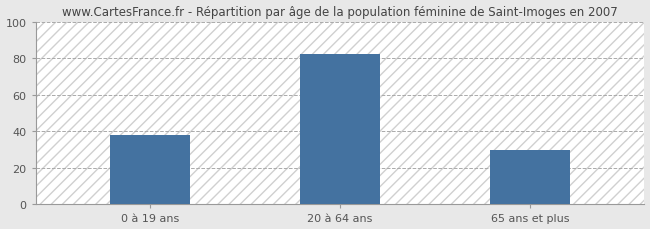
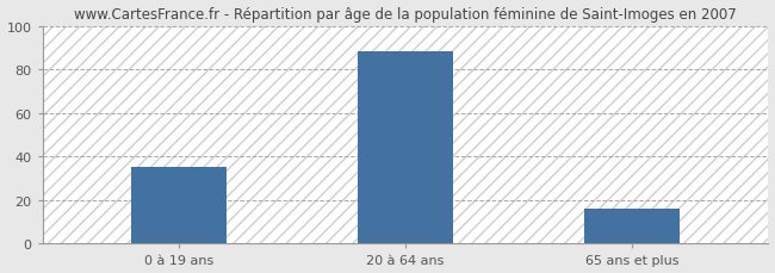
0 à 19 ans: 38 -> 35
20 à 64 ans: 82 -> 88
65 ans et plus: 30 -> 16
